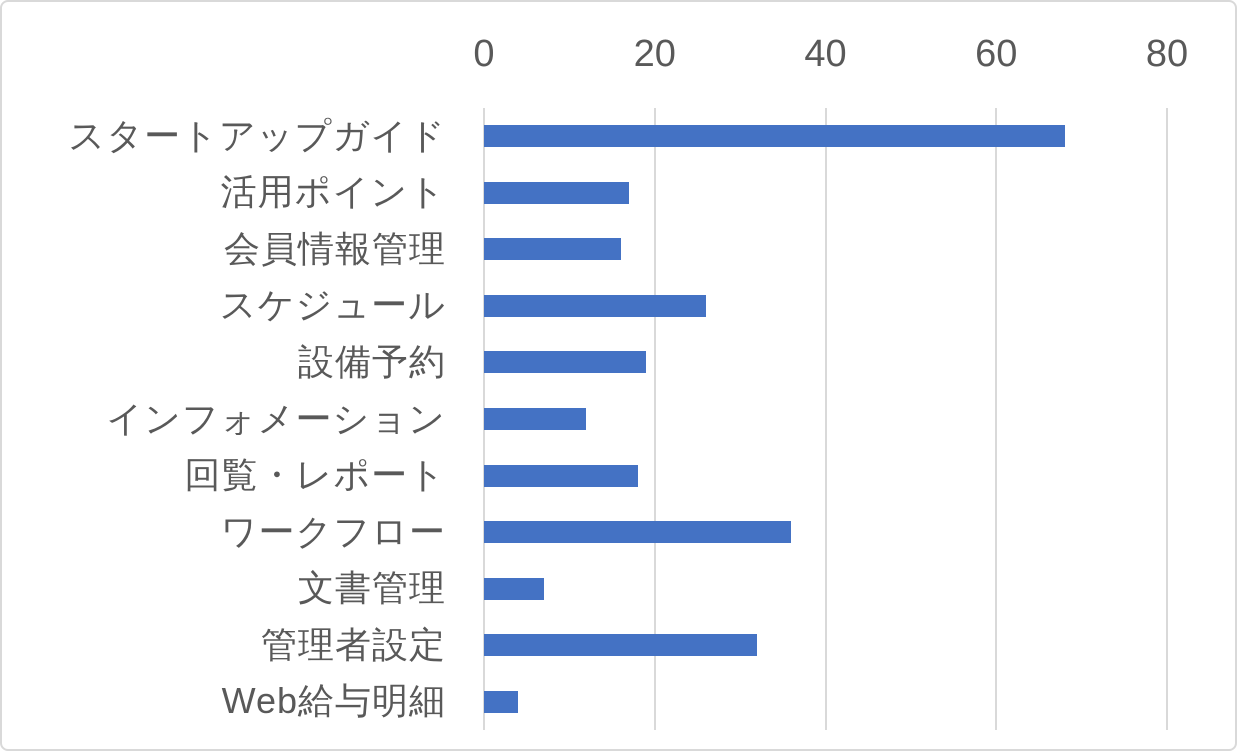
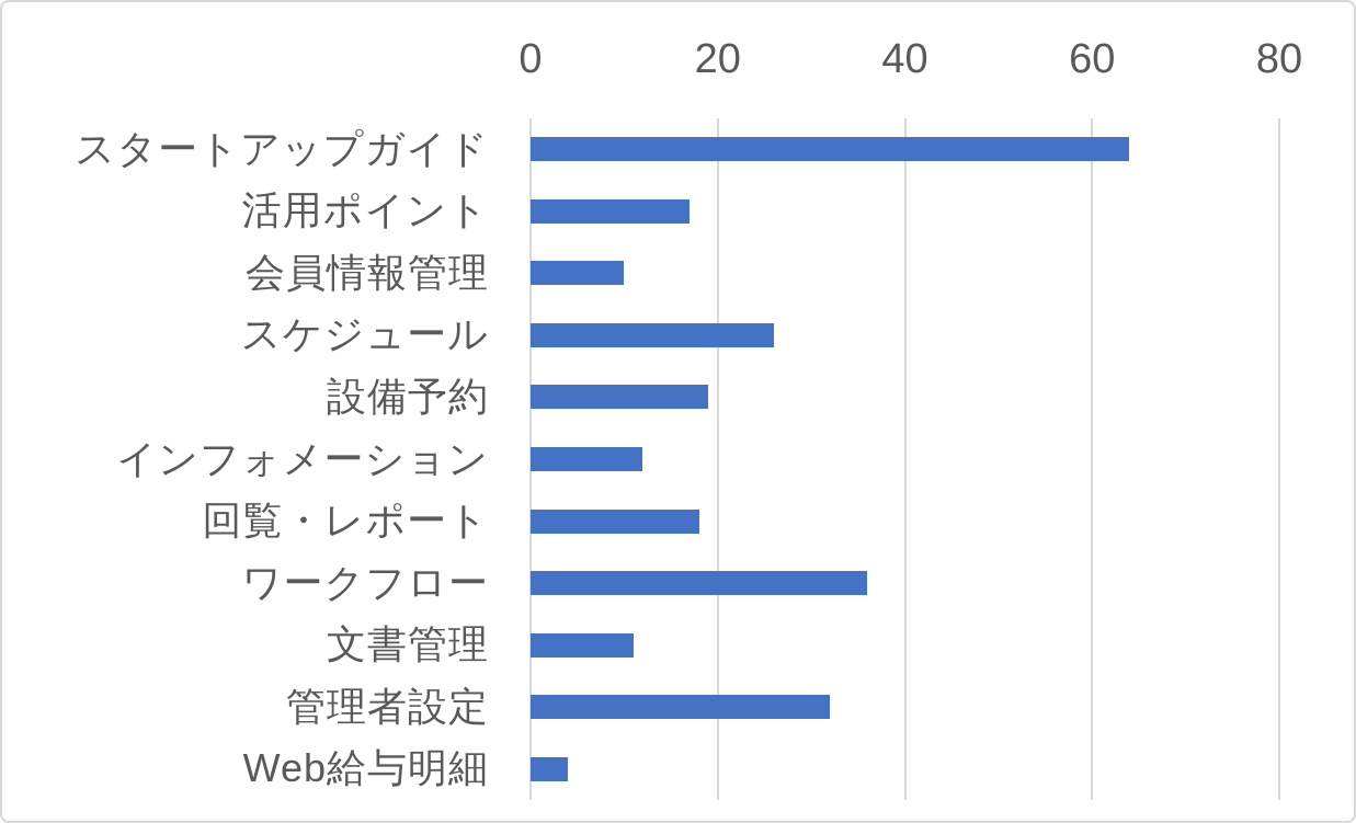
スタートアップガイド: 68 -> 64
会員情報管理: 16 -> 10
文書管理: 7 -> 11
